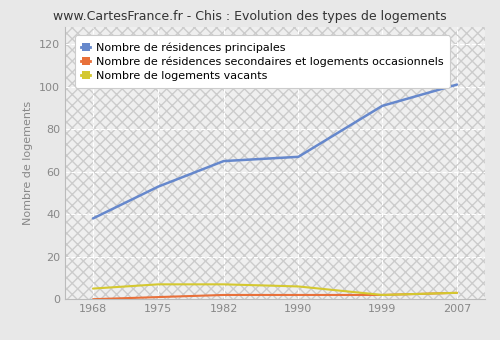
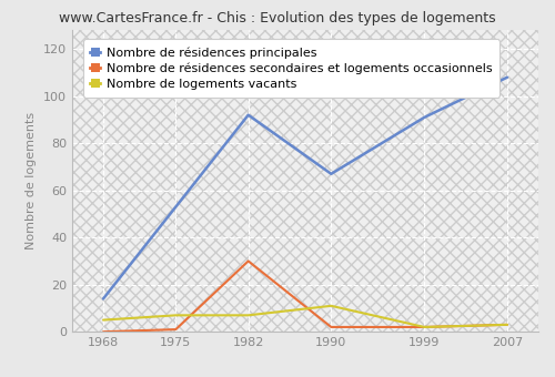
Nombre de résidences principales/1968: 38 -> 14
Nombre de résidences principales/1982: 65 -> 92
Nombre de résidences secondaires et logements occasionnels/1982: 2 -> 30
Nombre de logements vacants/1990: 6 -> 11
Nombre de résidences principales/2007: 101 -> 108
